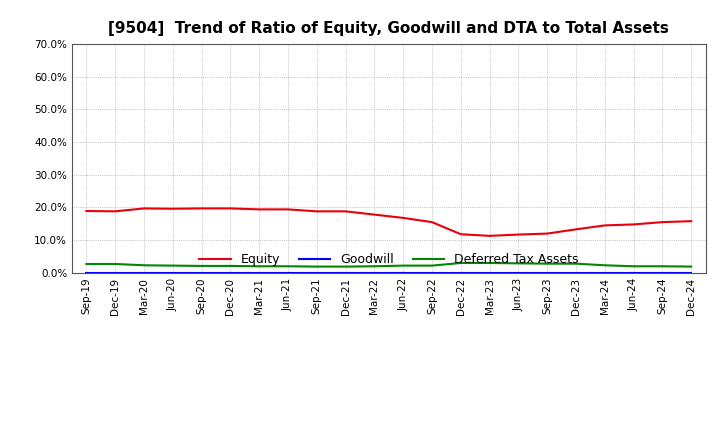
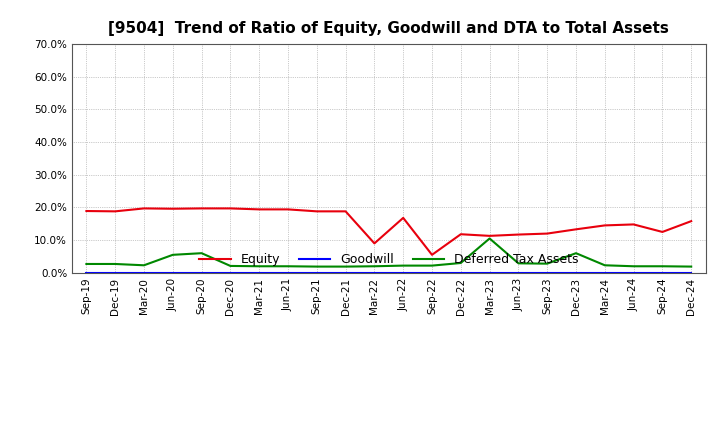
Deferred Tax Assets/Jun-20: 2.2% -> 5.5%
Deferred Tax Assets/Sep-20: 2.1% -> 6.0%
Equity/Mar-22: 17.8% -> 9.0%
Equity/Sep-22: 15.5% -> 5.5%
Deferred Tax Assets/Mar-23: 3.0% -> 10.5%
Deferred Tax Assets/Dec-23: 2.8% -> 6.0%
Equity/Sep-24: 15.5% -> 12.5%
